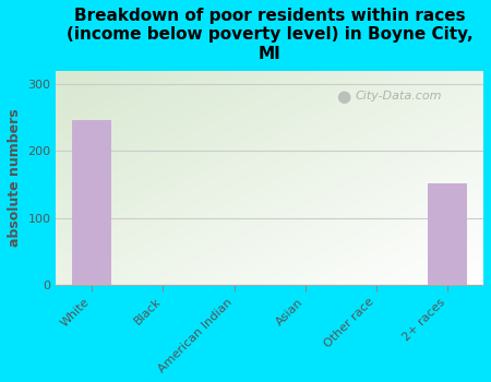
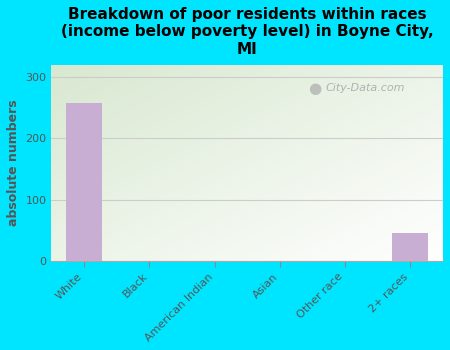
White: 246 -> 258
2+ races: 152 -> 45
